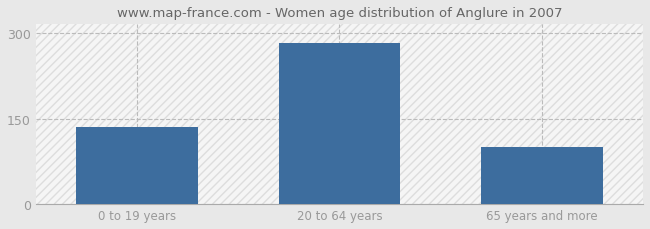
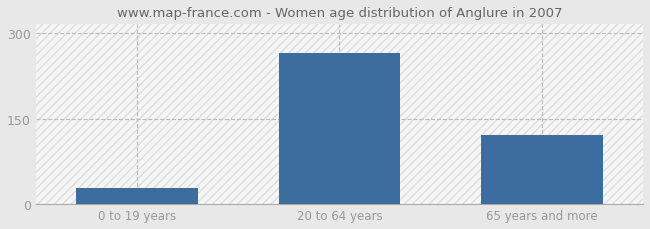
0 to 19 years: 136 -> 28
20 to 64 years: 282 -> 264
65 years and more: 100 -> 122
